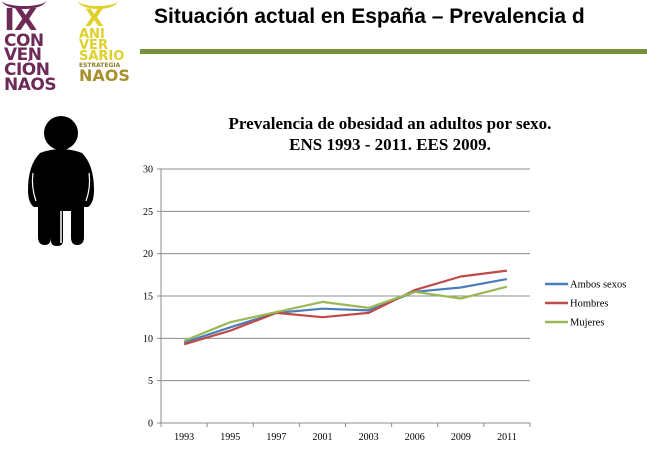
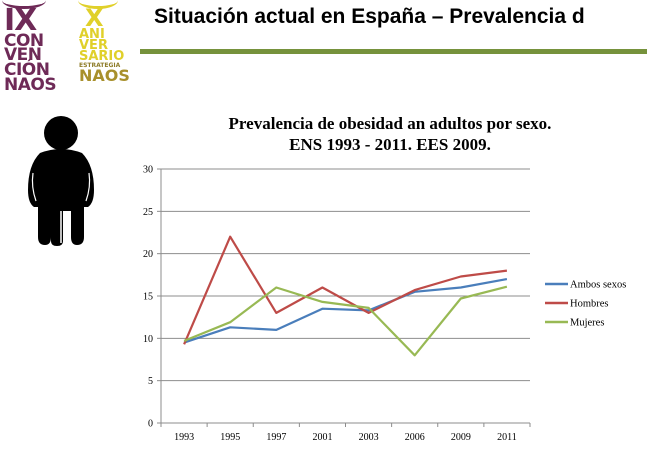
Hombres/1995: 11 -> 22
Ambos sexos/1997: 13 -> 11
Mujeres/1997: 13 -> 16
Hombres/2001: 12 -> 16
Mujeres/2006: 16 -> 8
